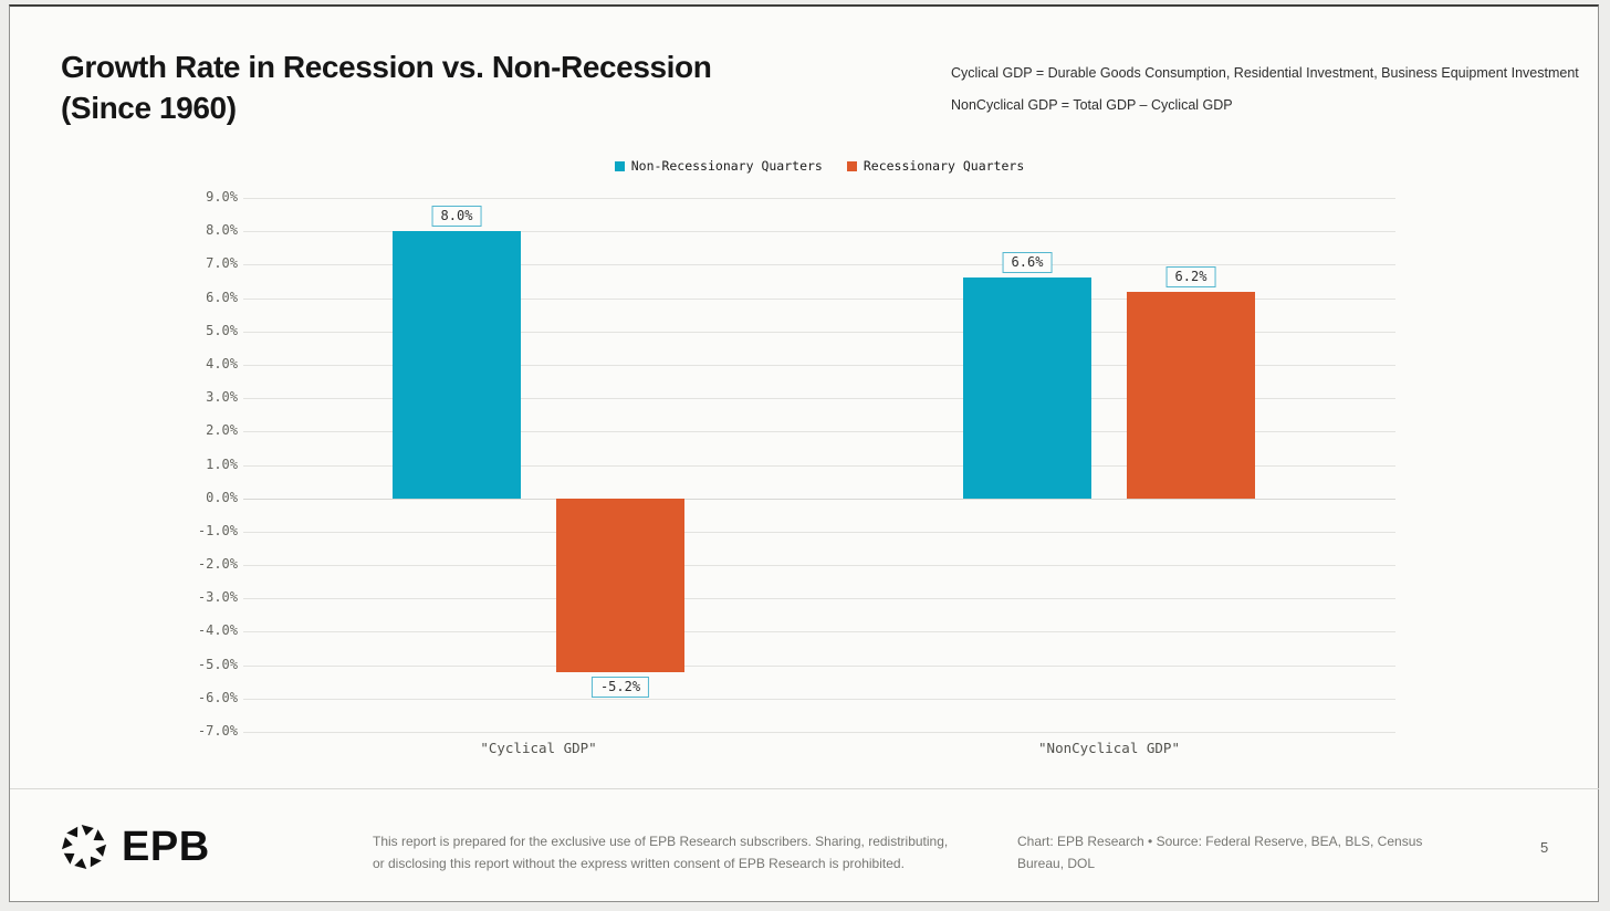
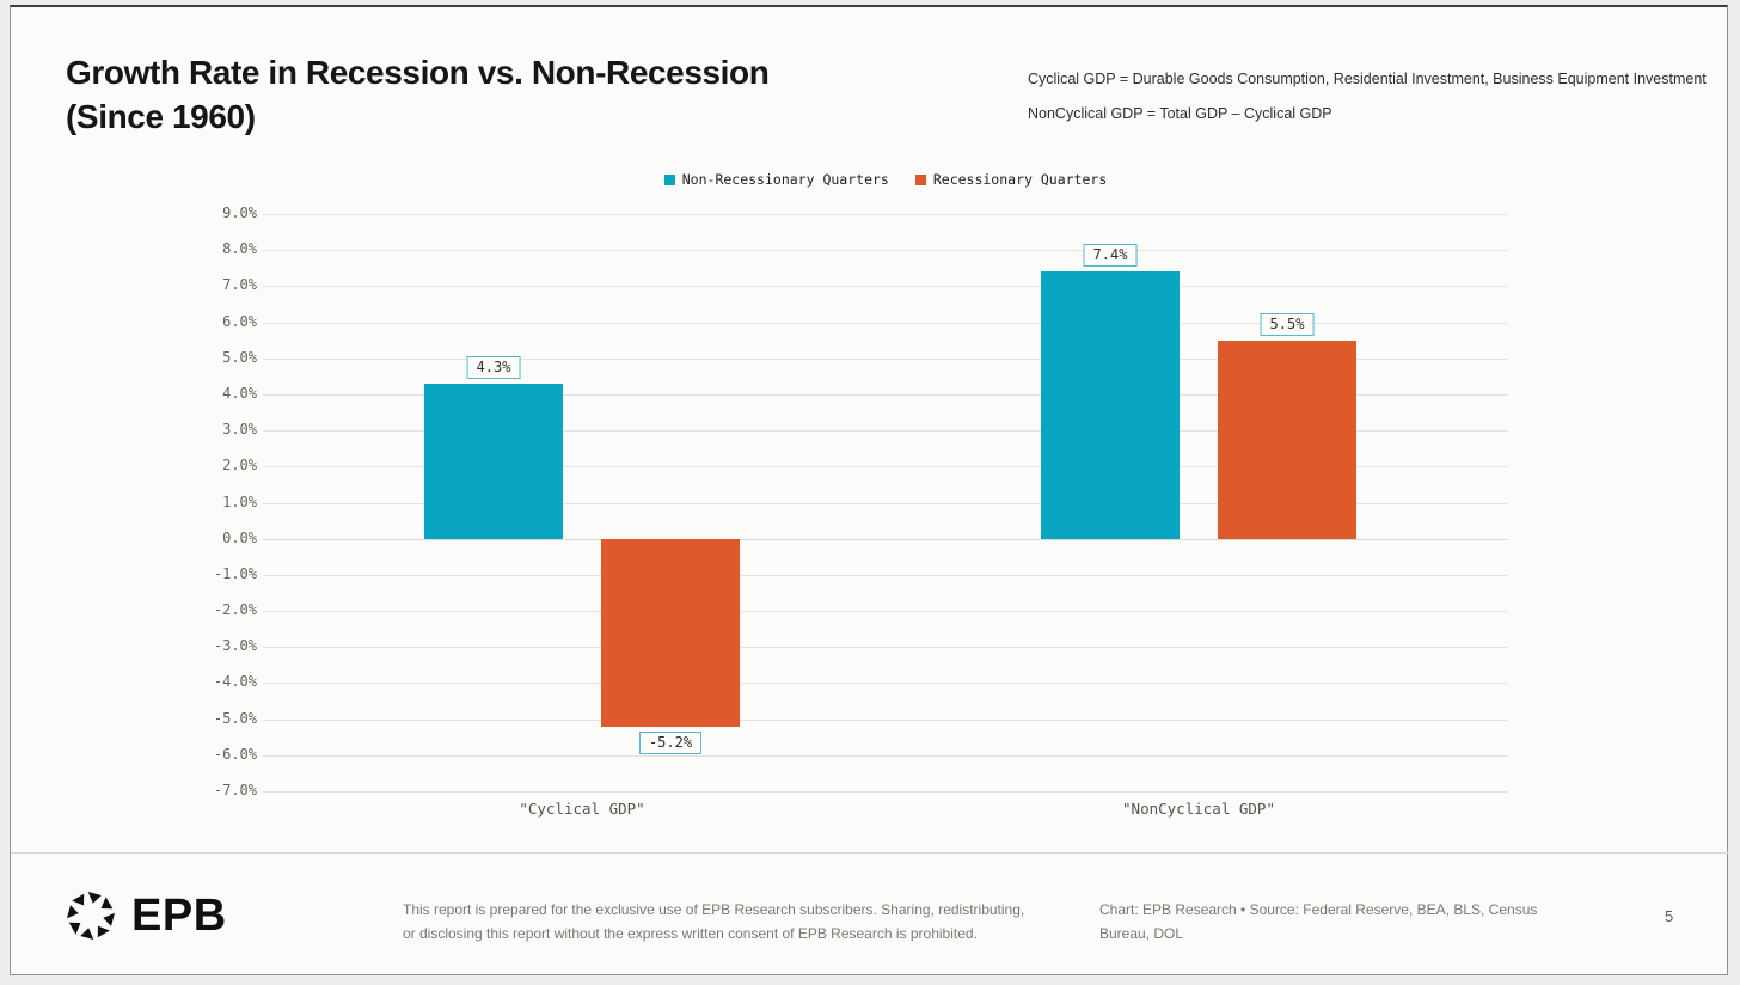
Non-Recessionary Quarters/"Cyclical GDP": 8.0% -> 4.3%
Non-Recessionary Quarters/"NonCyclical GDP": 6.6% -> 7.4%
Recessionary Quarters/"NonCyclical GDP": 6.2% -> 5.5%
